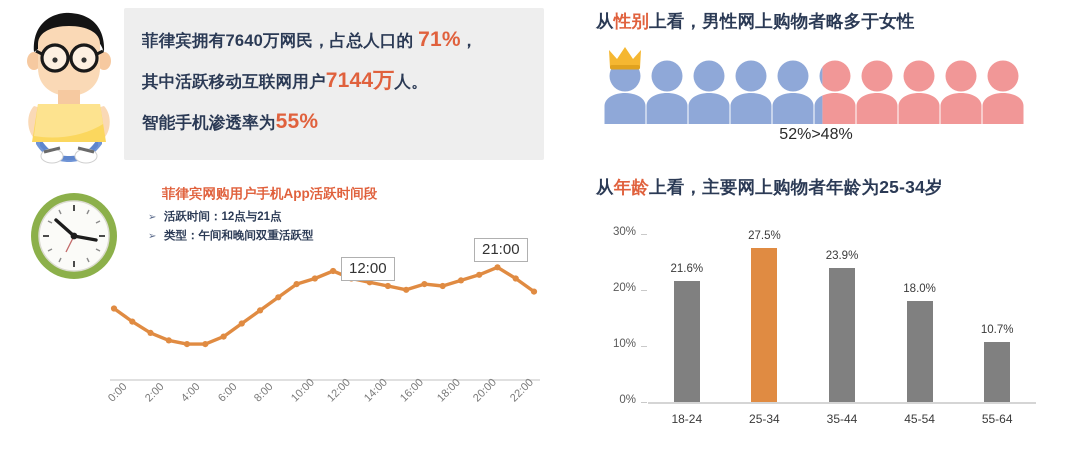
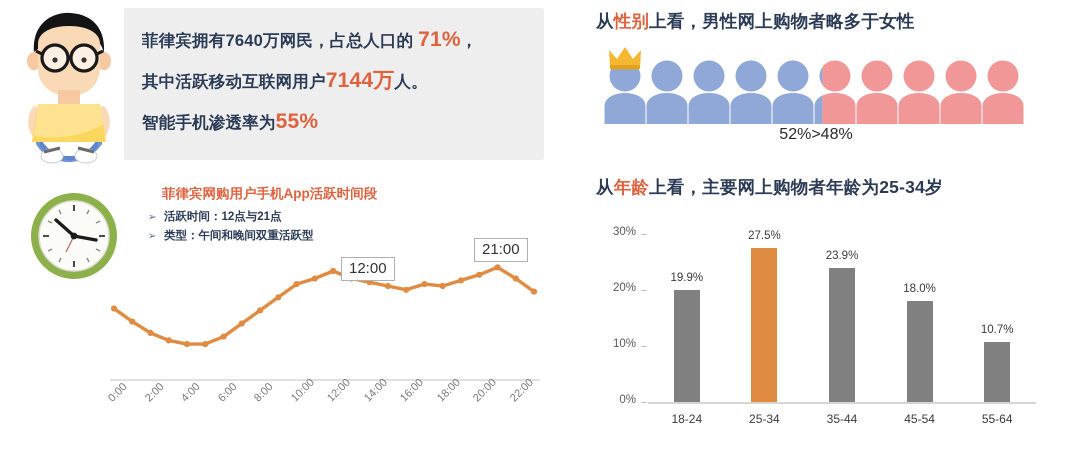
从年龄上看，主要网上购物者年龄为25-34岁/18-24: 21.6% -> 19.9%
